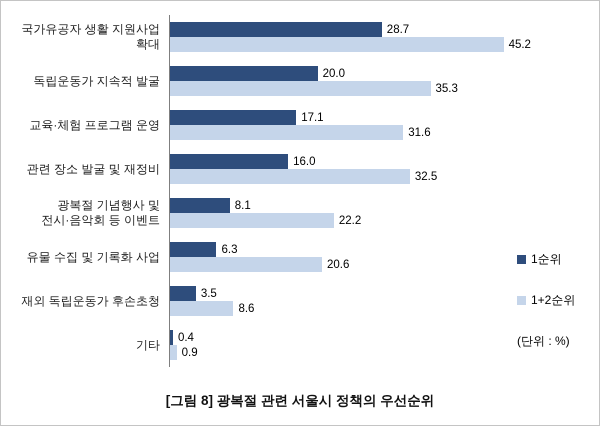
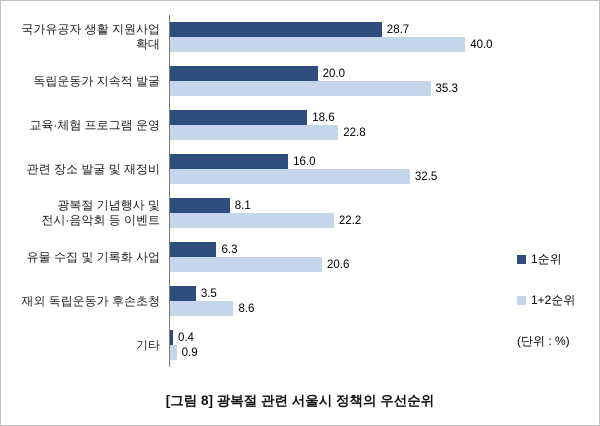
1+2순위/국가유공자 생활 지원사업 확대: 45.2 -> 40.0
1순위/교육·체험 프로그램 운영: 17.1 -> 18.6
1+2순위/교육·체험 프로그램 운영: 31.6 -> 22.8
